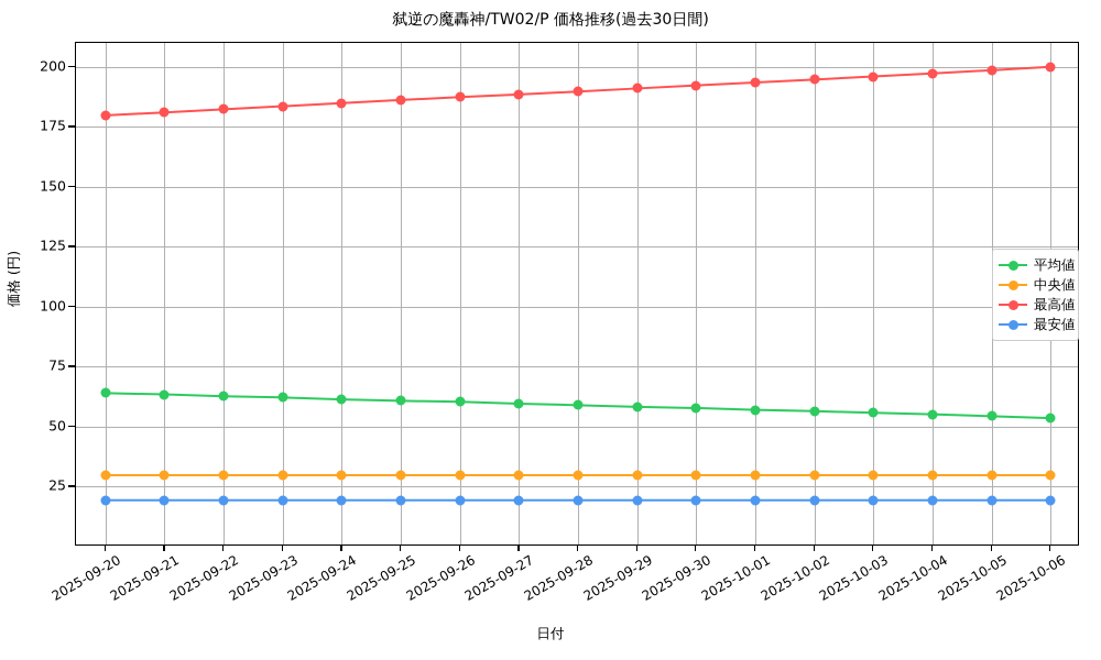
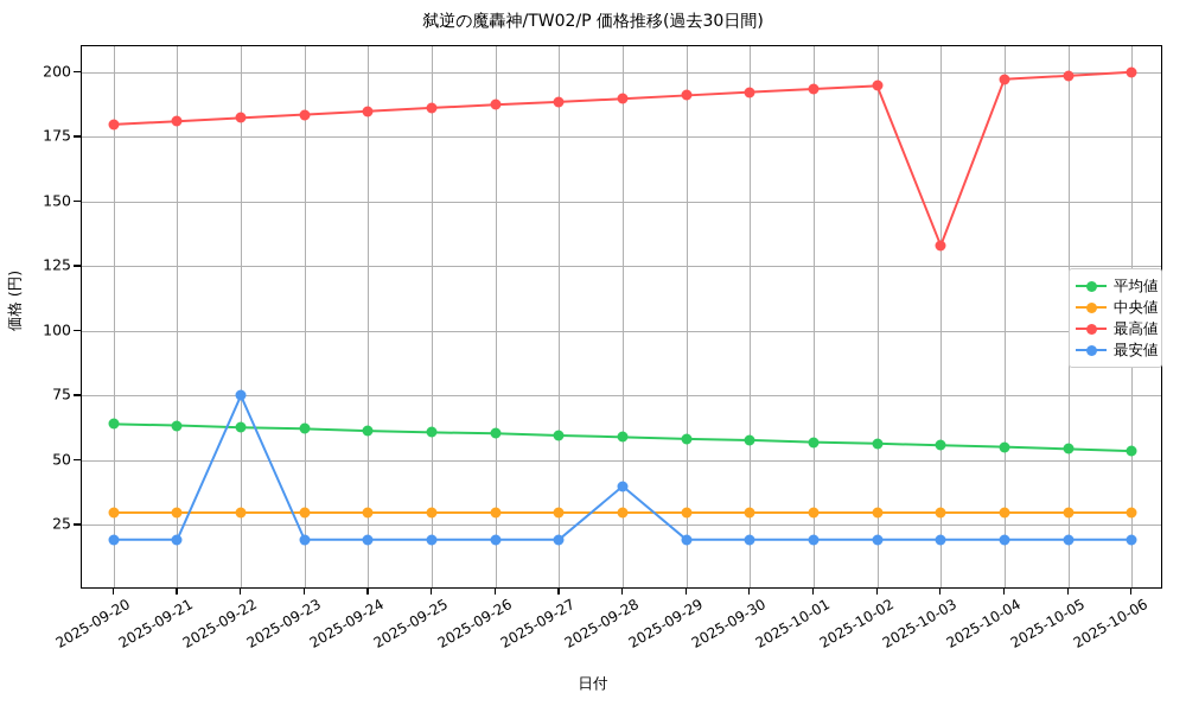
最安値/2025-09-22: 19 -> 75
最安値/2025-09-28: 19 -> 40
最高値/2025-10-03: 196 -> 133
